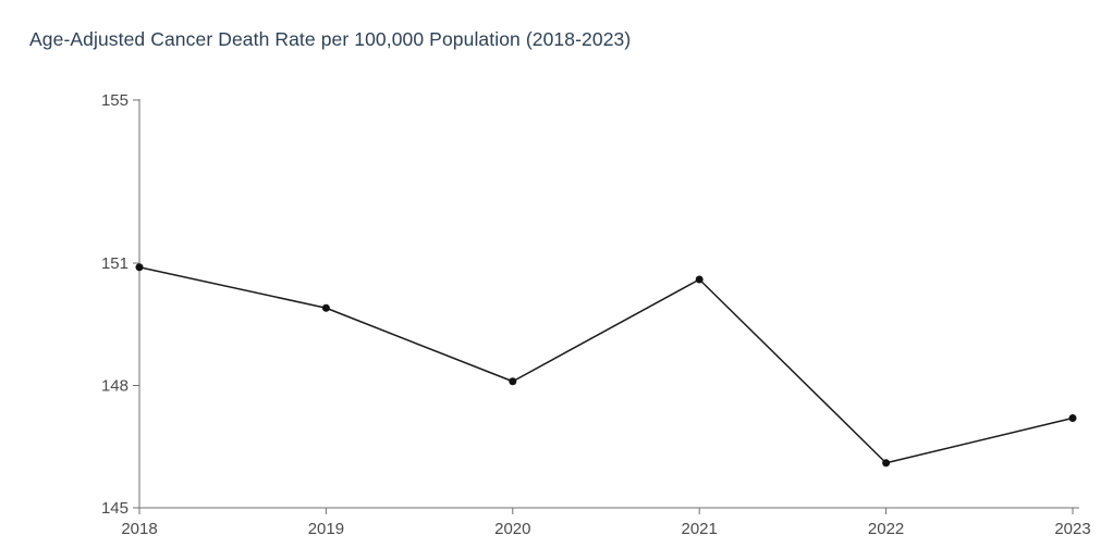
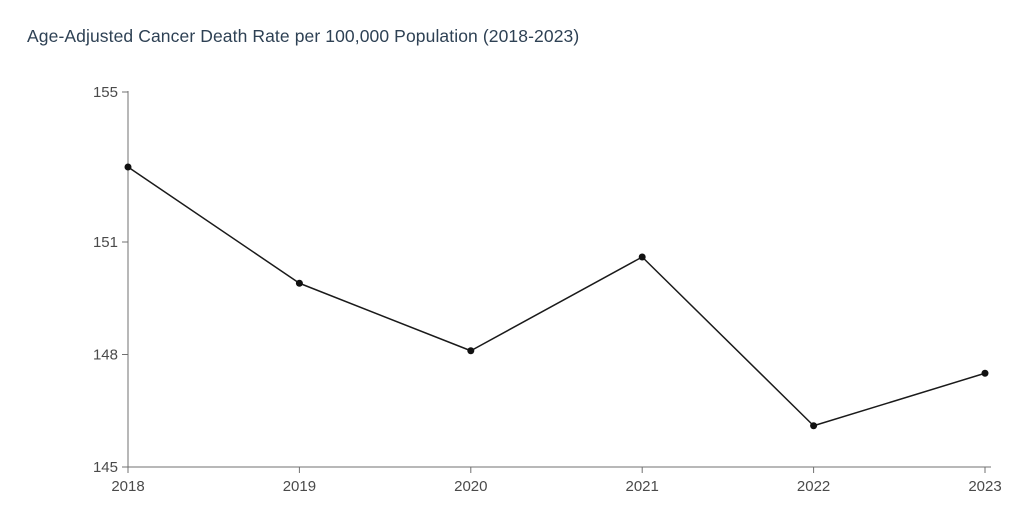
2018: 150.9 -> 153.0
2023: 147.2 -> 147.5
